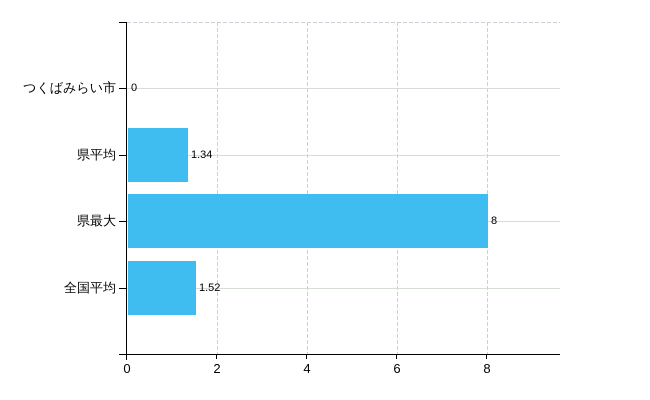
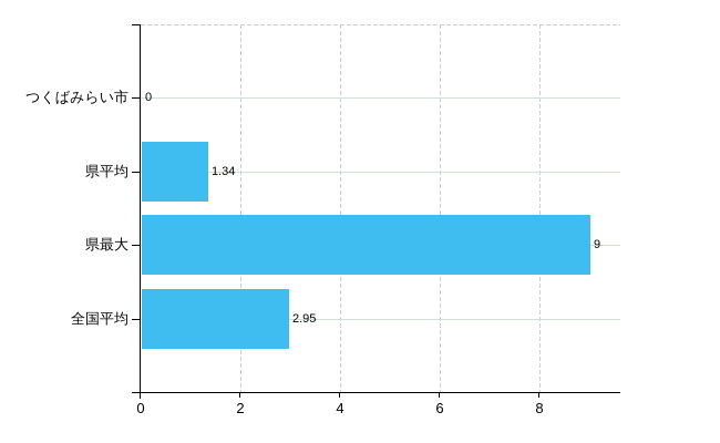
県最大: 8 -> 9
全国平均: 1.52 -> 2.95
